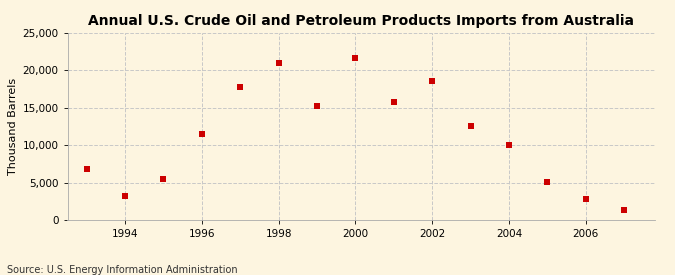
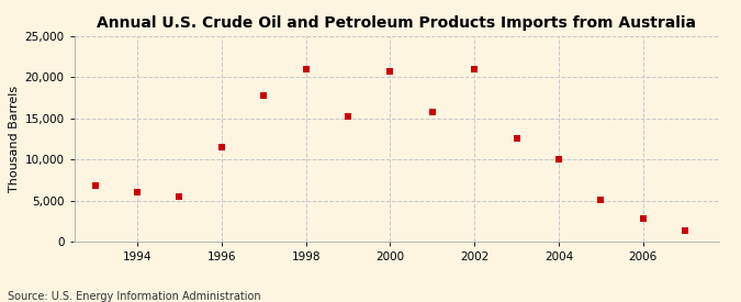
1994: 3,200 -> 6,000
2000: 21,600 -> 20,700
2002: 18,600 -> 21,000
